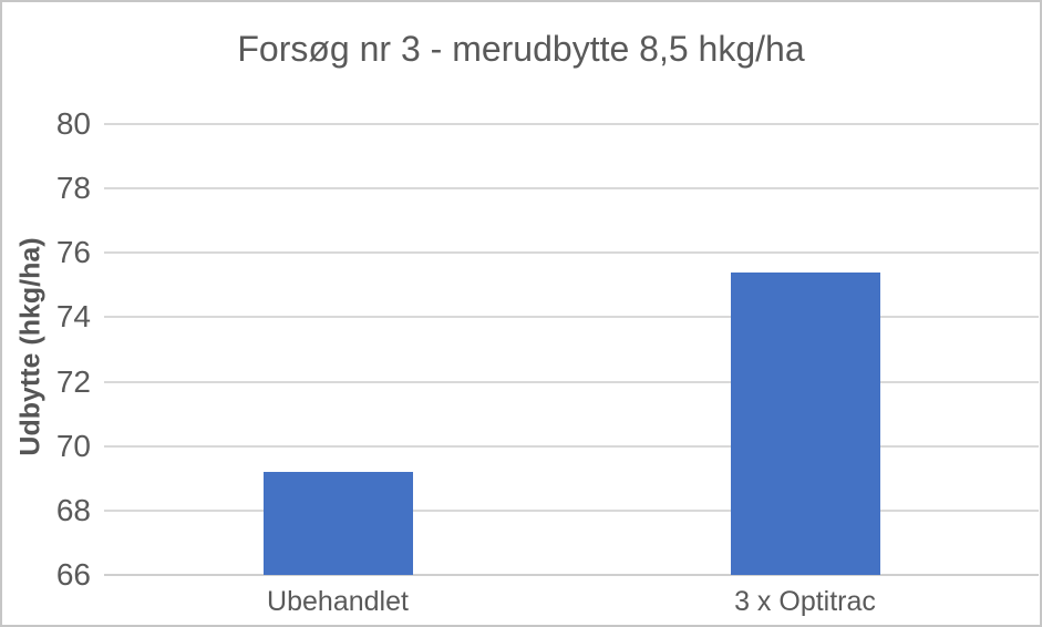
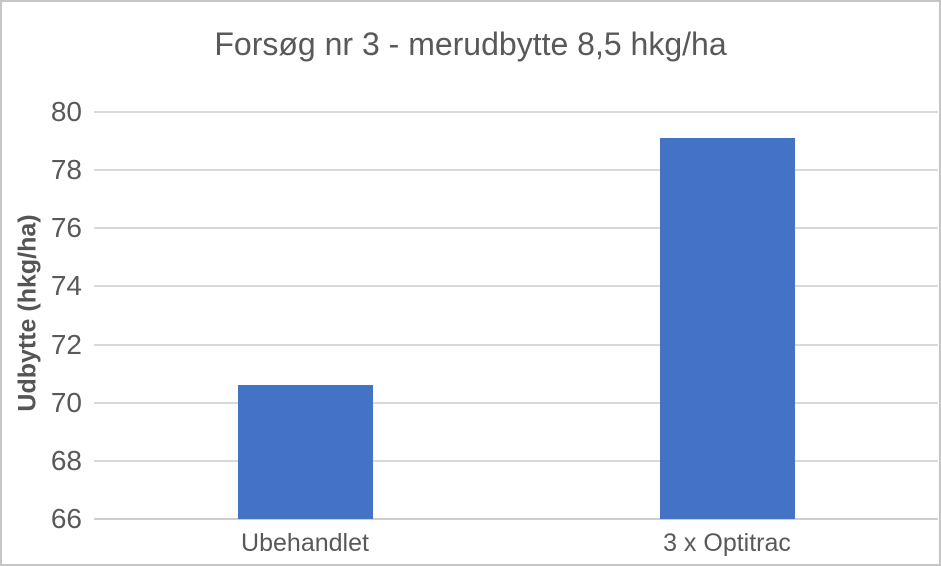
Ubehandlet: 69.2 -> 70.6
3 x Optitrac: 75.4 -> 79.1
